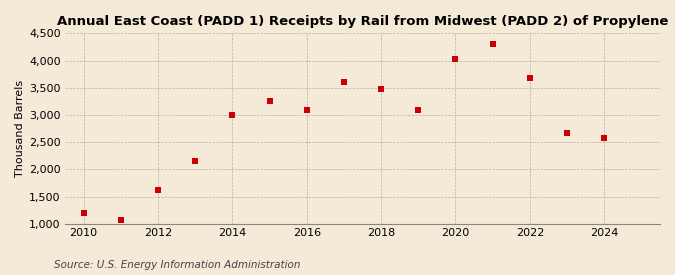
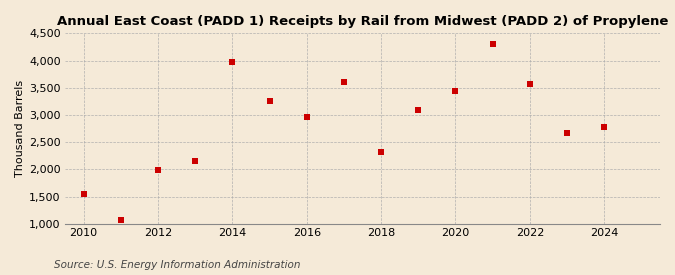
2010: 1,200 -> 1,540
2012: 1,620 -> 1,980
2014: 3,000 -> 3,980
2016: 3,100 -> 2,960
2018: 3,480 -> 2,320
2020: 4,020 -> 3,440
2022: 3,680 -> 3,560
2024: 2,580 -> 2,780
